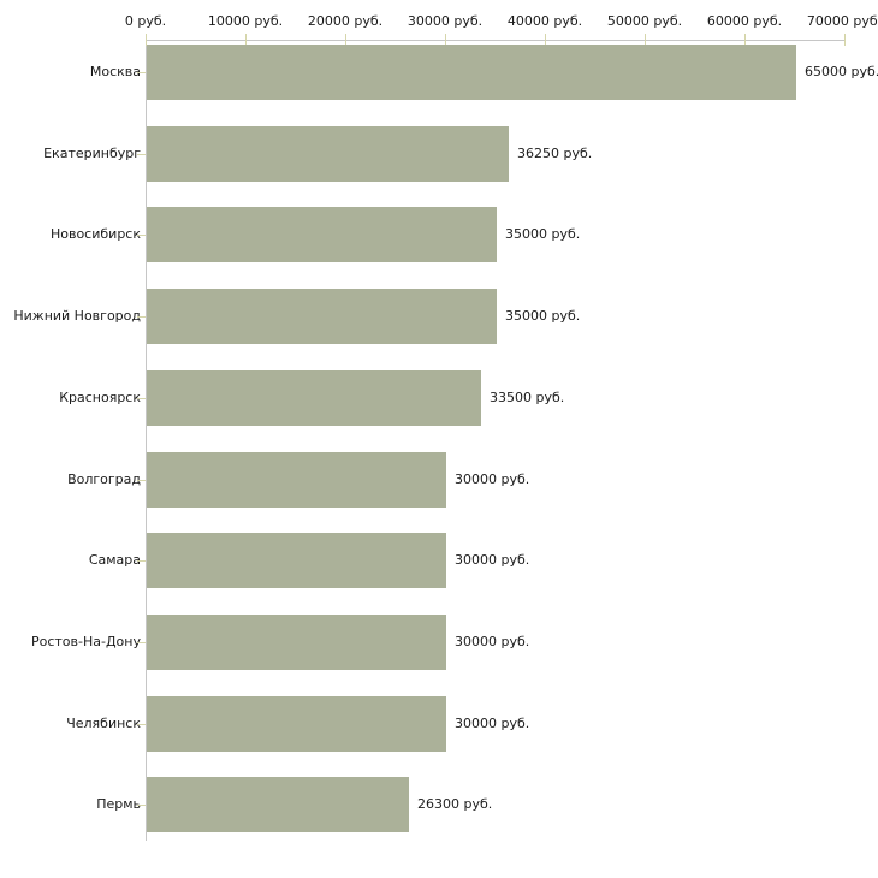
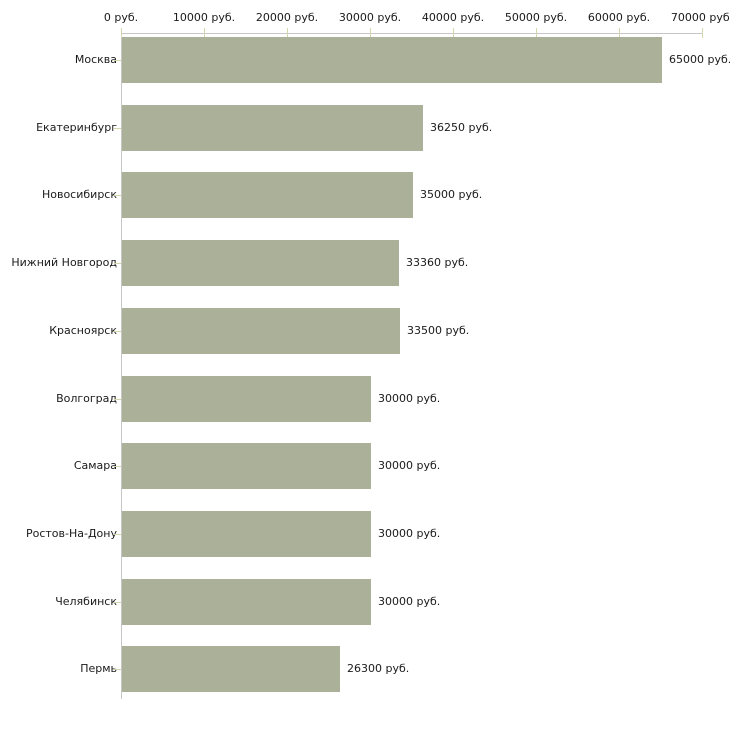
Нижний Новгород: 35000 -> 33360
